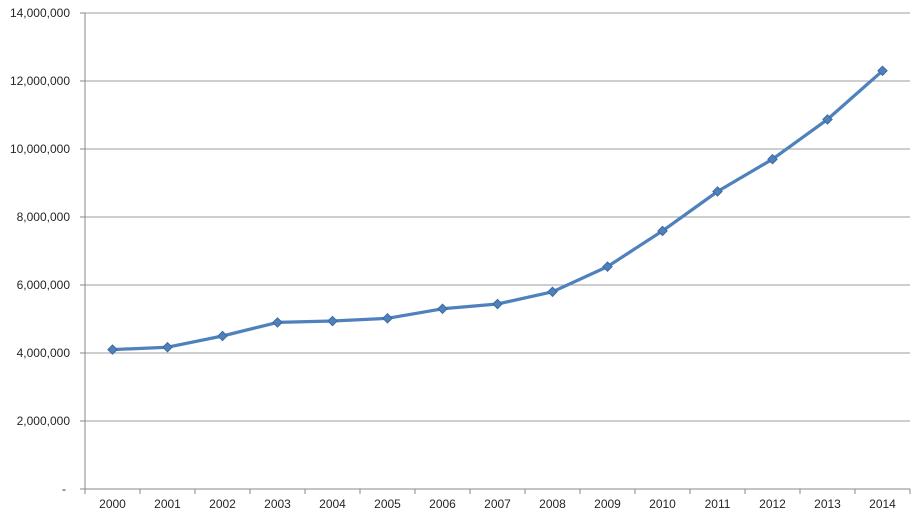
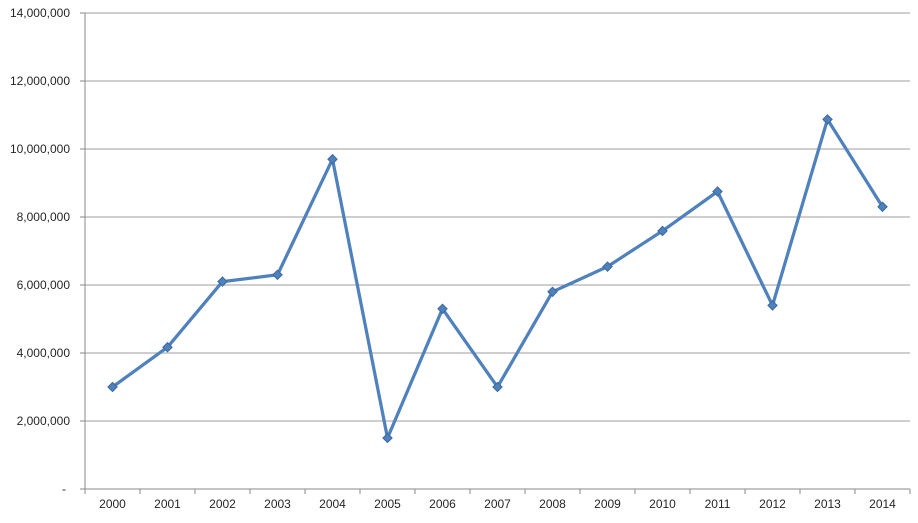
2000: 4100000 -> 3000000
2002: 4500000 -> 6100000
2003: 4900000 -> 6300000
2004: 4900000 -> 9700000
2005: 5000000 -> 1500000
2007: 5400000 -> 3000000
2012: 9700000 -> 5400000
2014: 12300000 -> 8300000
